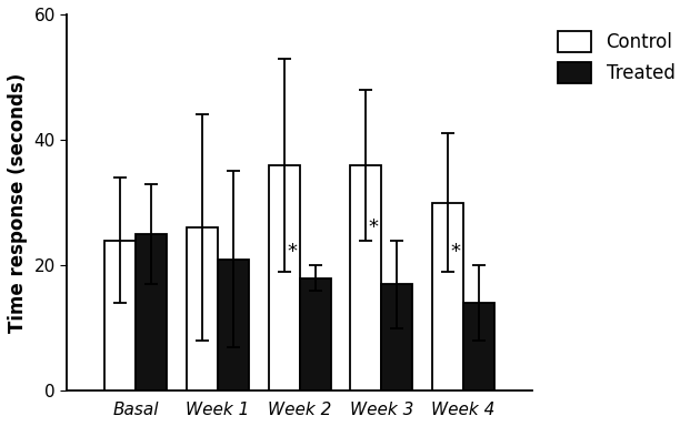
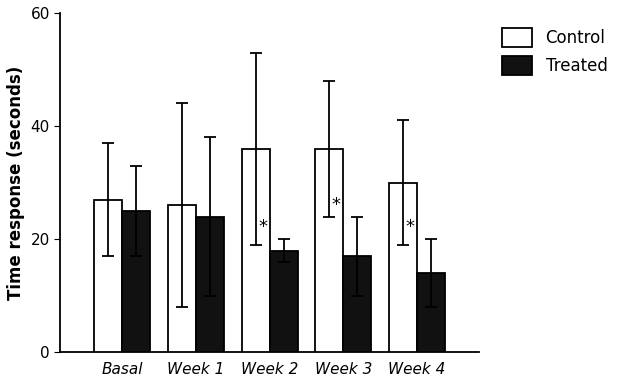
Control/Basal: 24 -> 27
Treated/Week 1: 21 -> 24
